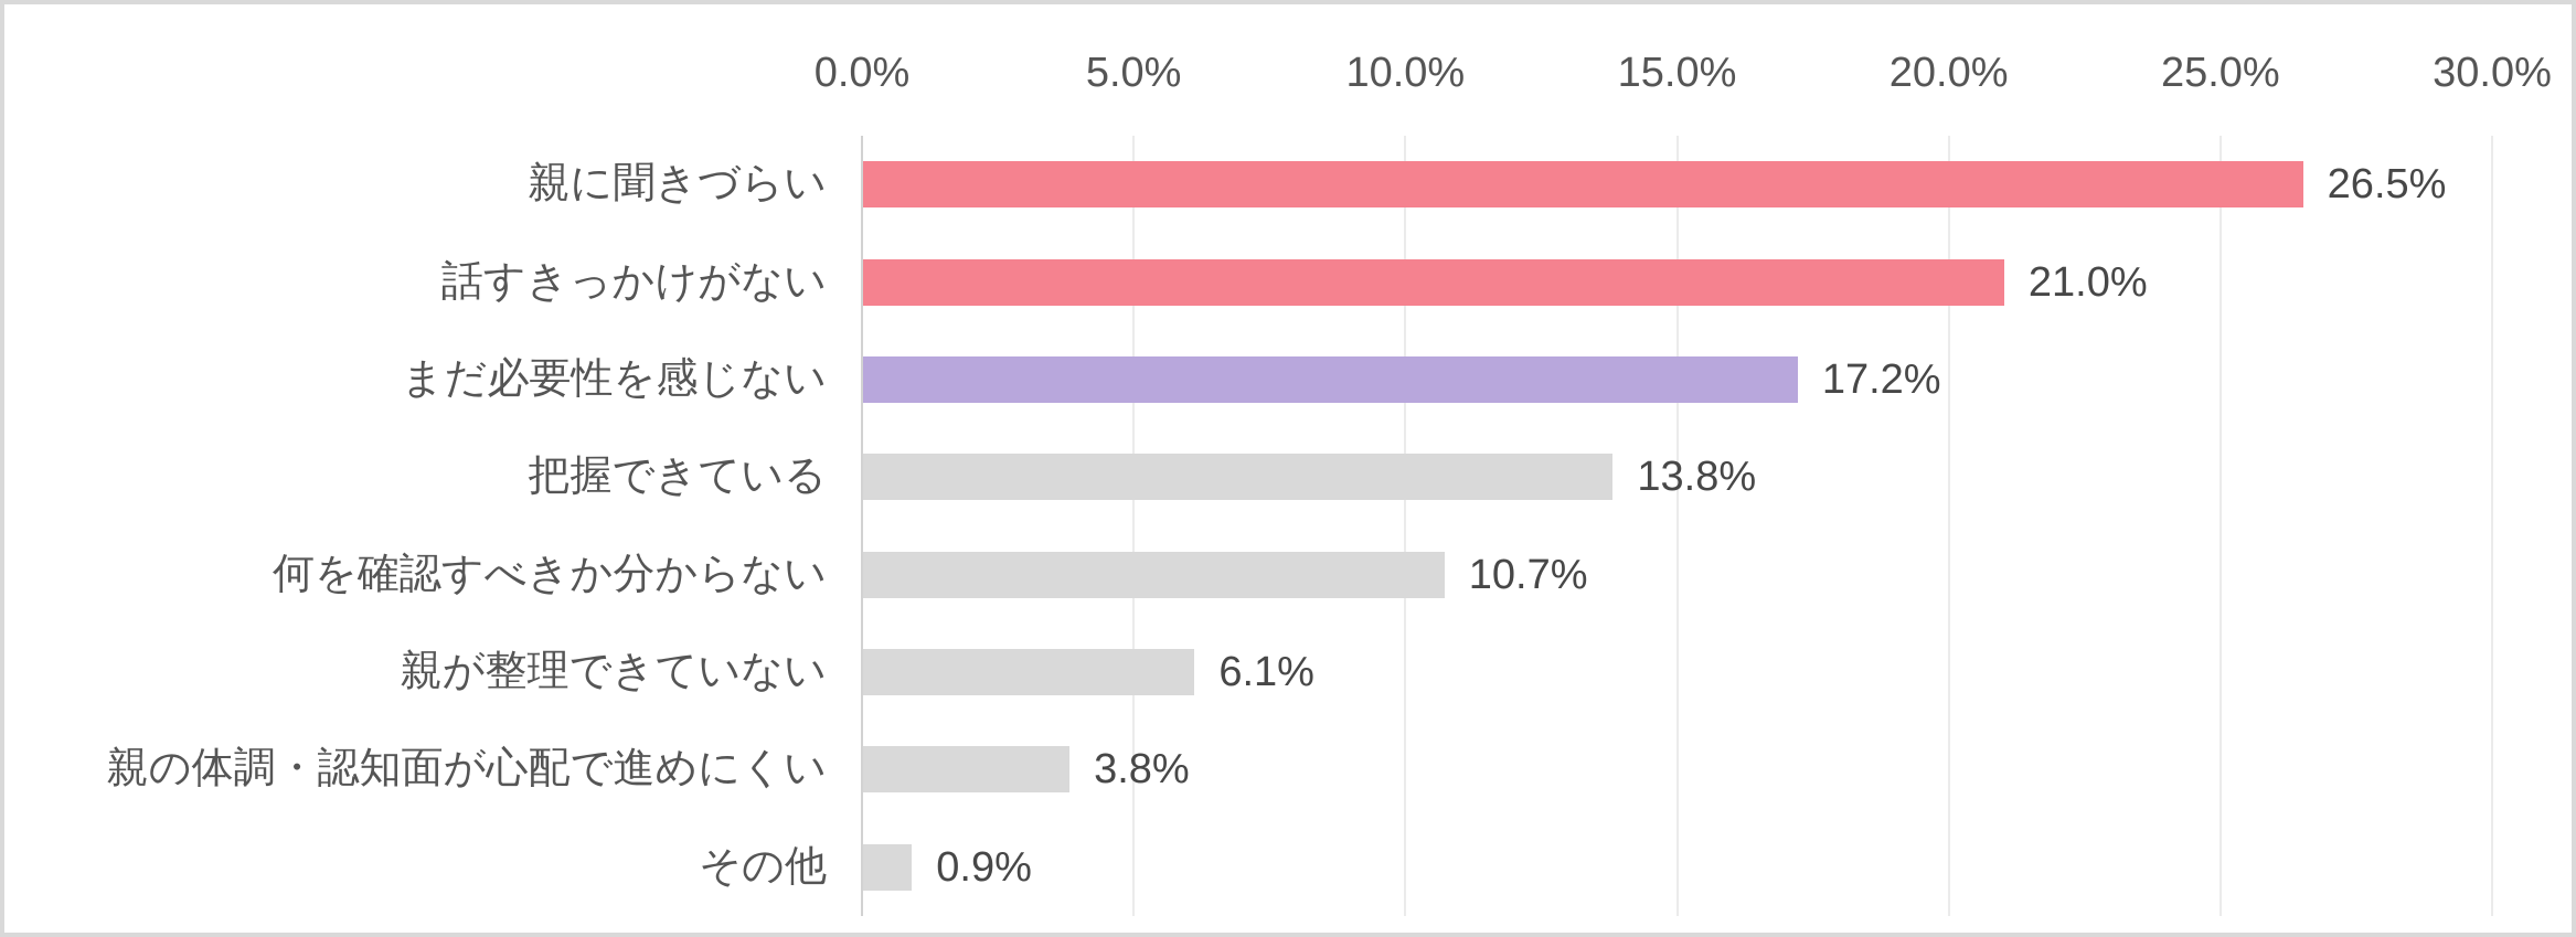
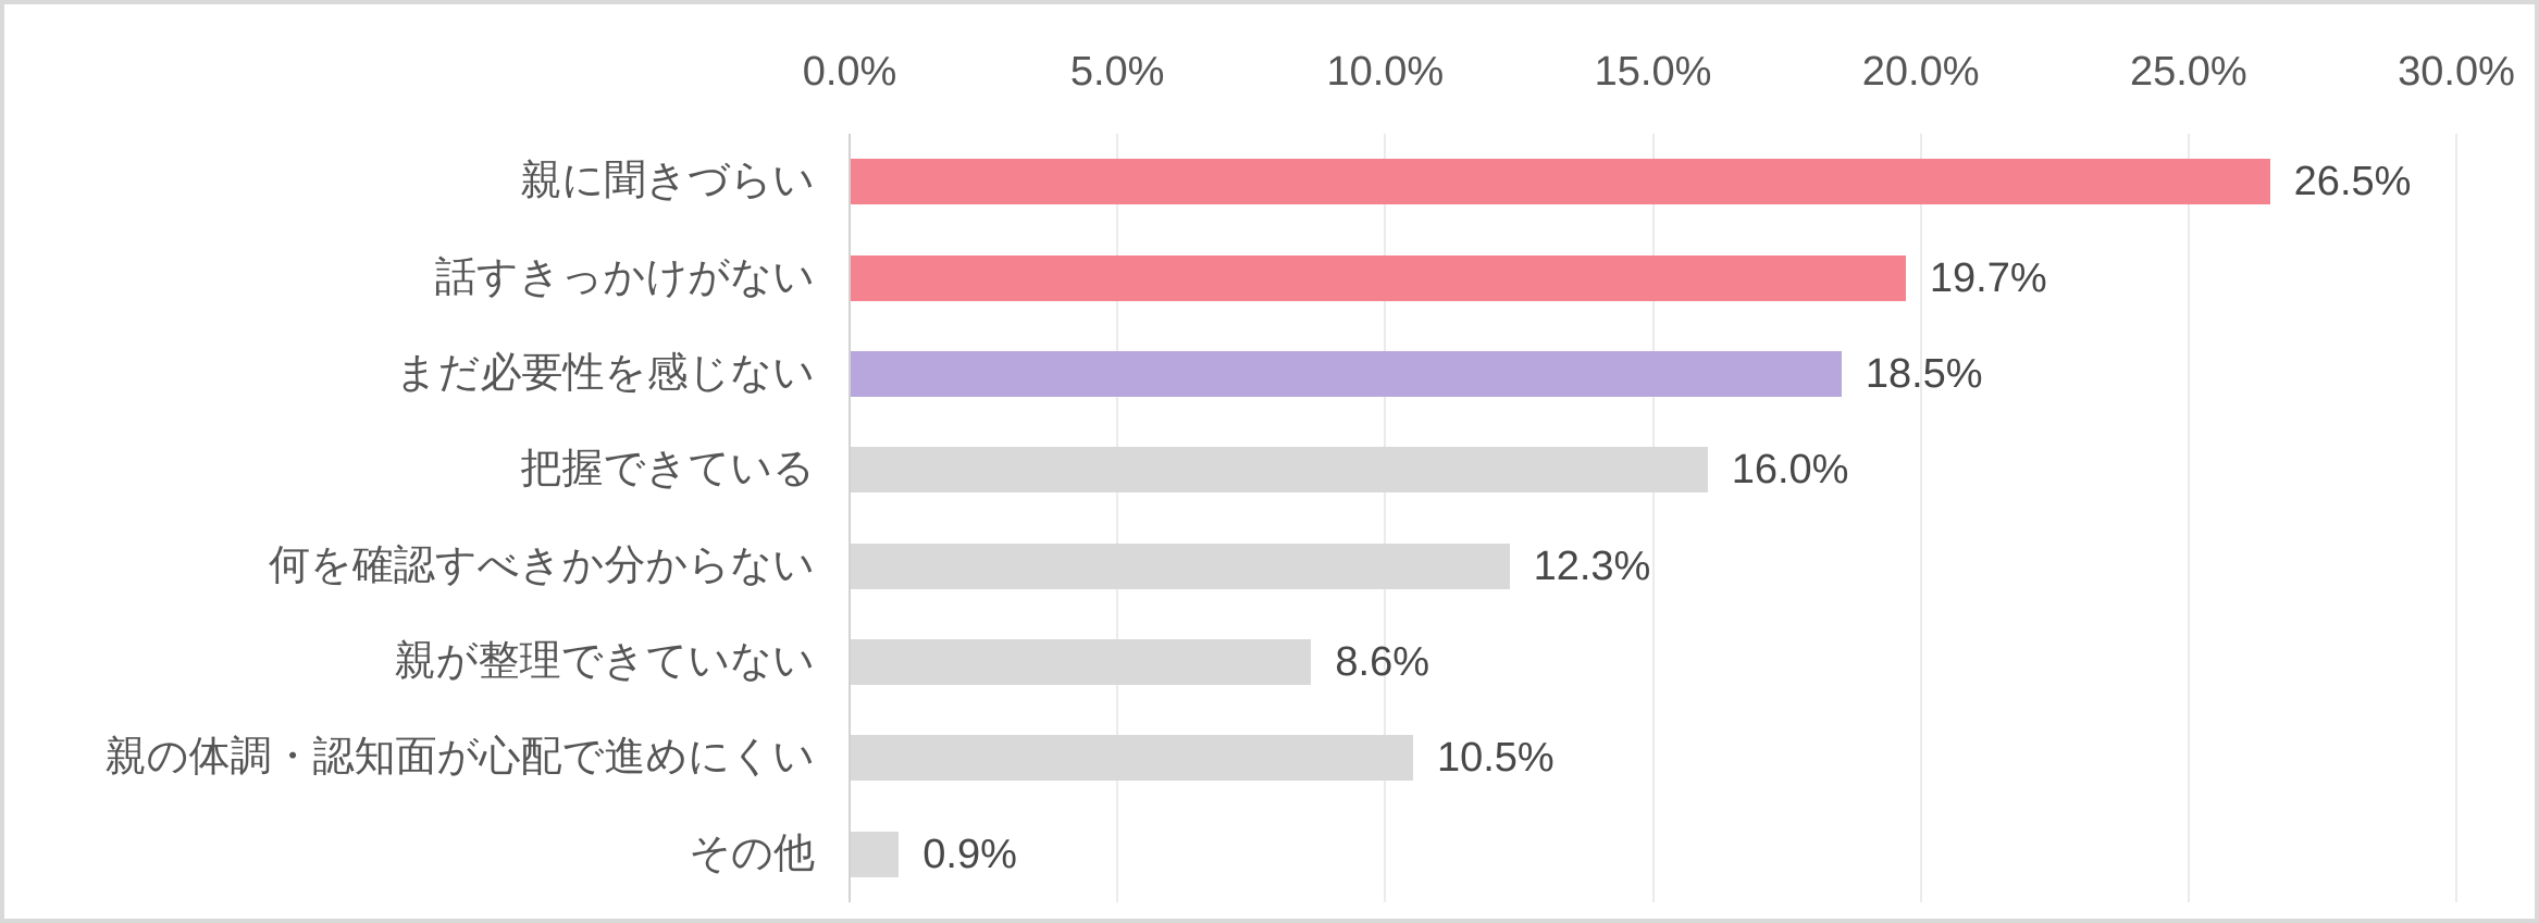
話すきっかけがない: 21.0% -> 19.7%
まだ必要性を感じない: 17.2% -> 18.5%
把握できている: 13.8% -> 16.0%
何を確認すべきか分からない: 10.7% -> 12.3%
親が整理できていない: 6.1% -> 8.6%
親の体調・認知面が心配で進めにくい: 3.8% -> 10.5%
